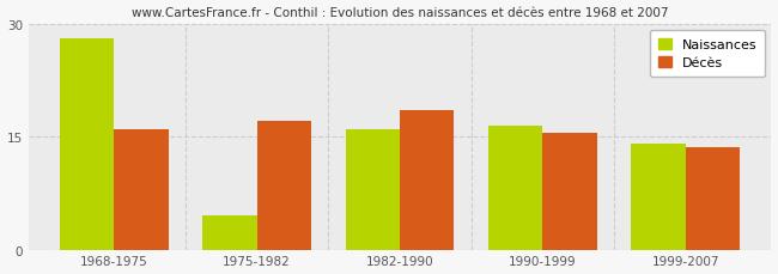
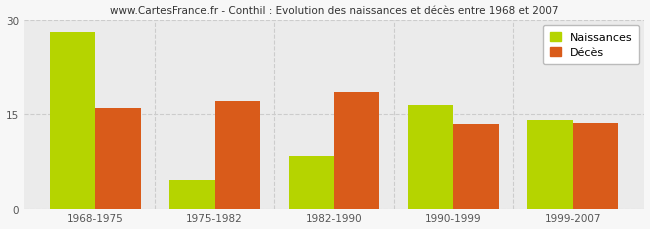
Naissances/1982-1990: 16.0 -> 8.4
Décès/1990-1999: 15.5 -> 13.4
